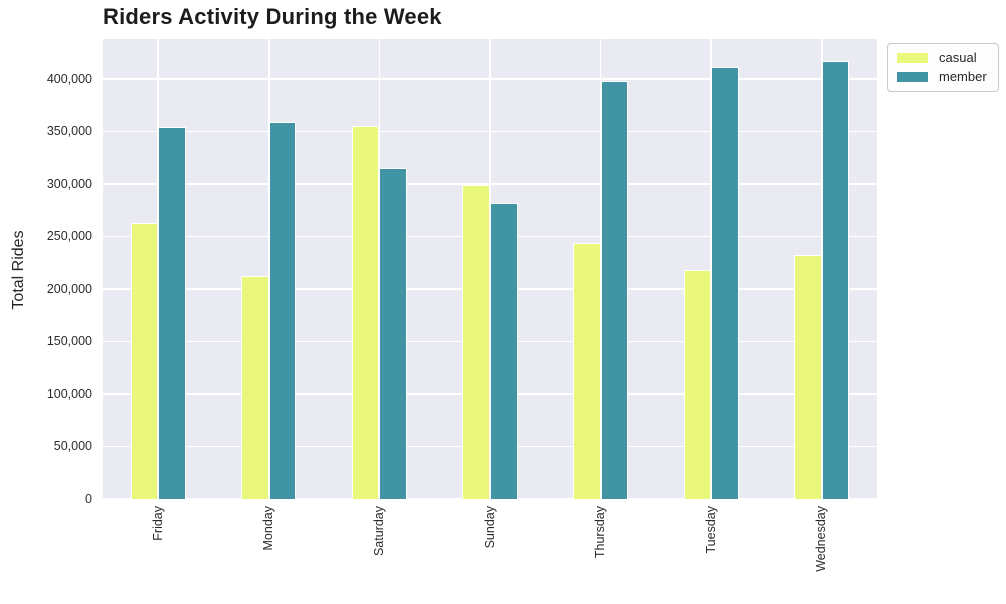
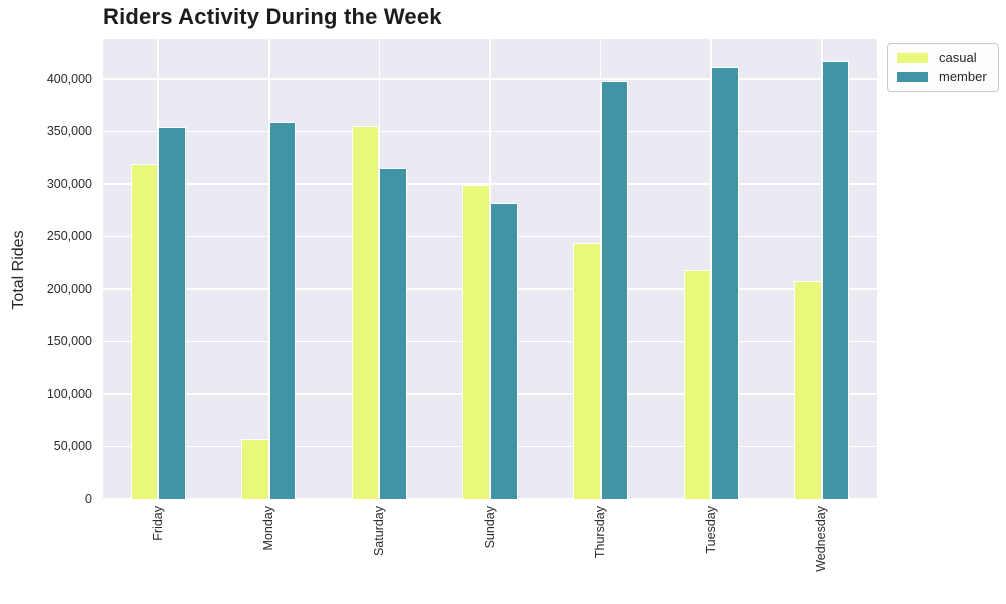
casual/Friday: 263000 -> 319000
casual/Monday: 212000 -> 57000
casual/Wednesday: 232000 -> 208000
